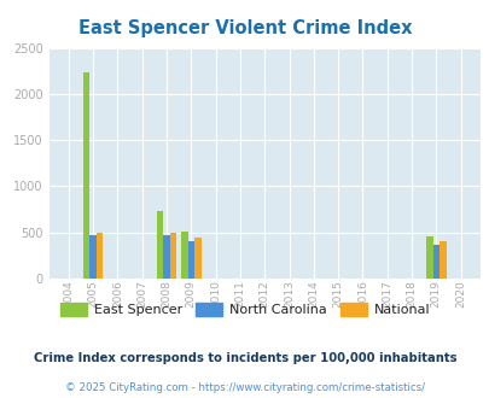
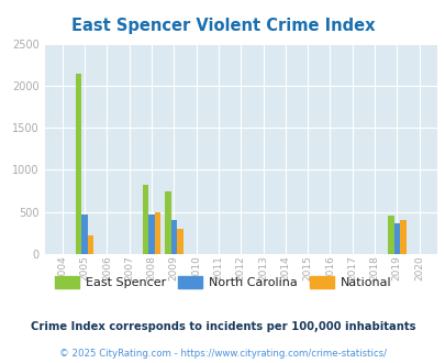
East Spencer/2005: 2230 -> 2140
National/2005: 490 -> 220
East Spencer/2008: 730 -> 820
East Spencer/2009: 500 -> 740
National/2009: 440 -> 300
